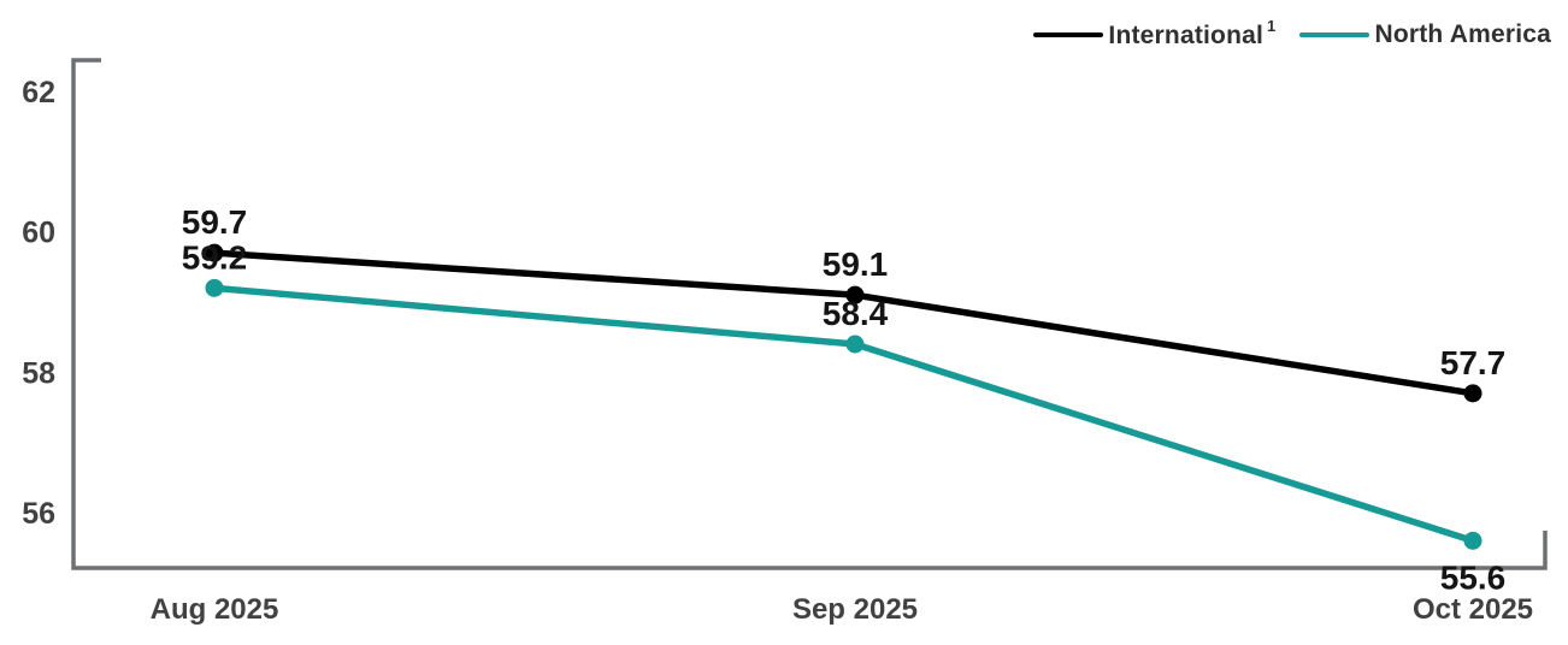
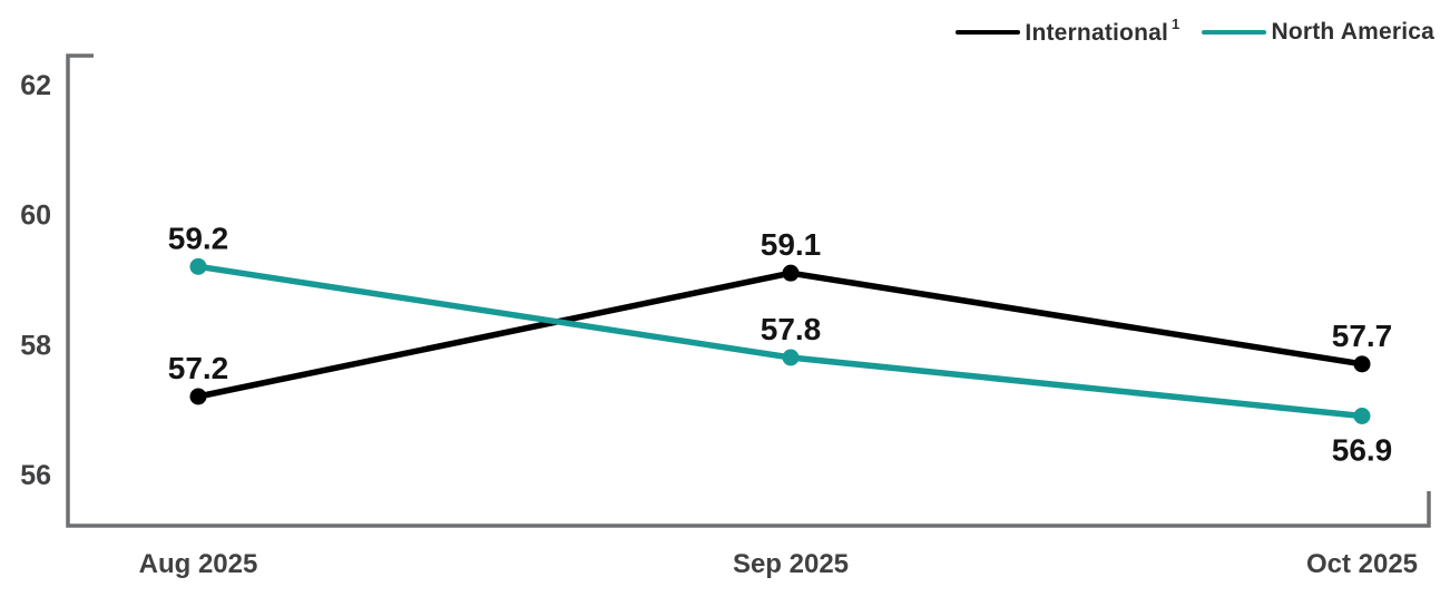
International/Aug 2025: 59.7 -> 57.2
North America/Sep 2025: 58.4 -> 57.8
North America/Oct 2025: 55.6 -> 56.9
